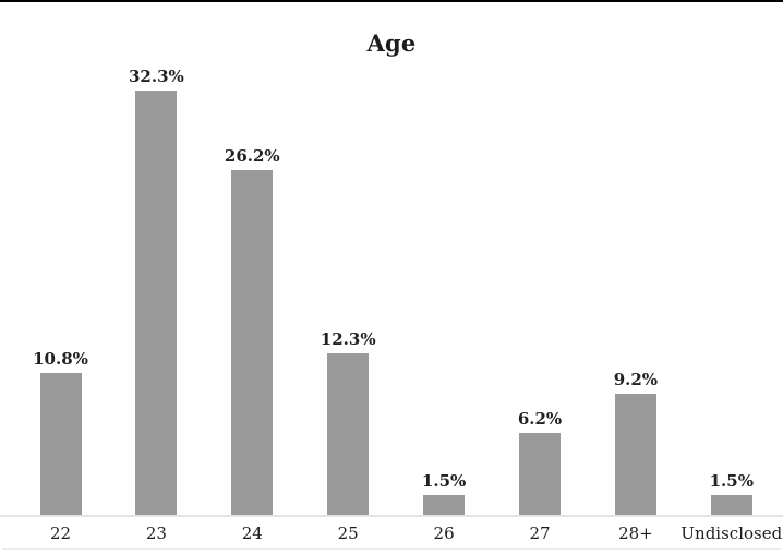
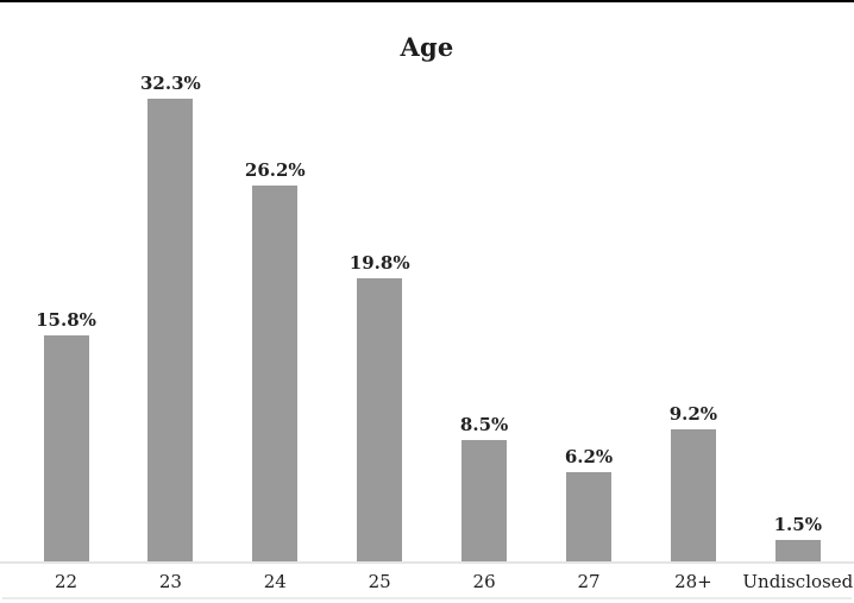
22: 10.8% -> 15.8%
25: 12.3% -> 19.8%
26: 1.5% -> 8.5%
